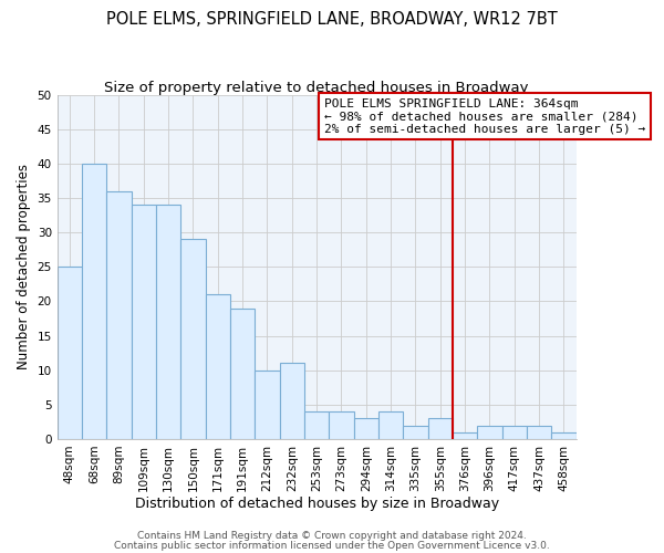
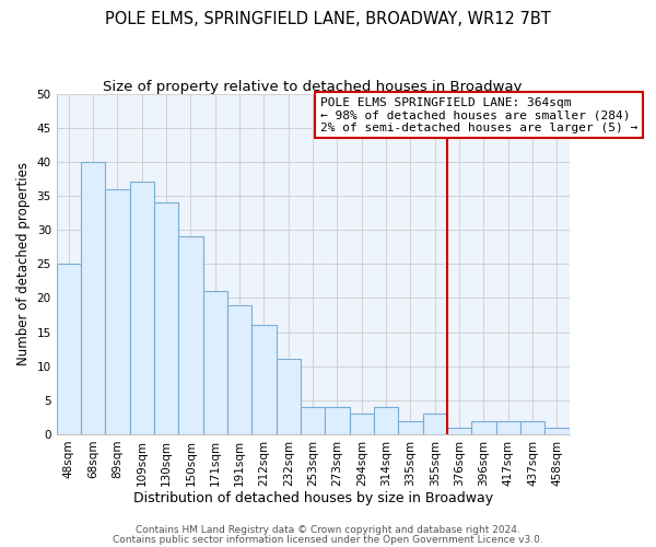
109sqm: 34 -> 37
212sqm: 10 -> 16
